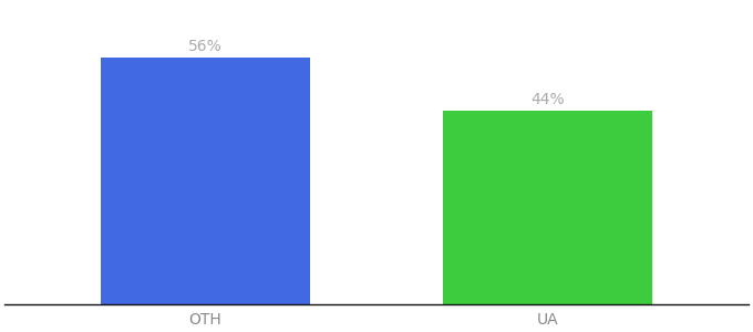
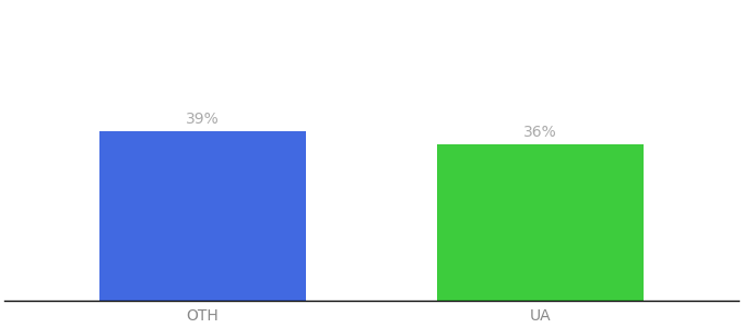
OTH: 56% -> 39%
UA: 44% -> 36%
